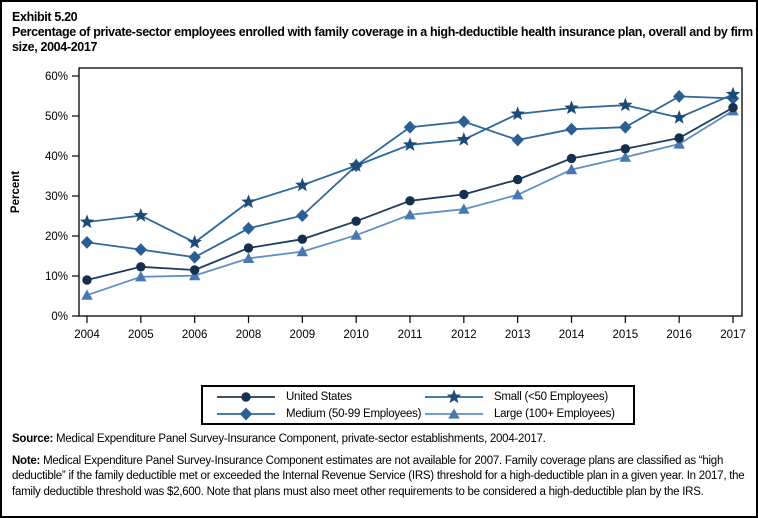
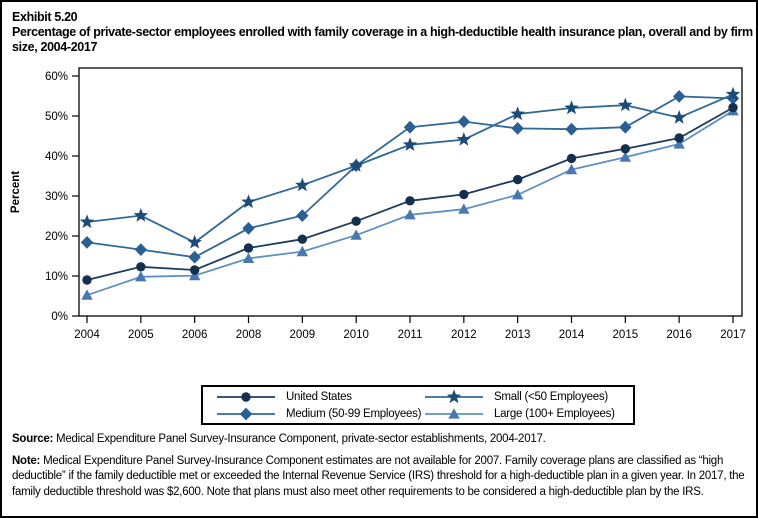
Medium (50-99 Employees)/2013: 44% -> 47%
